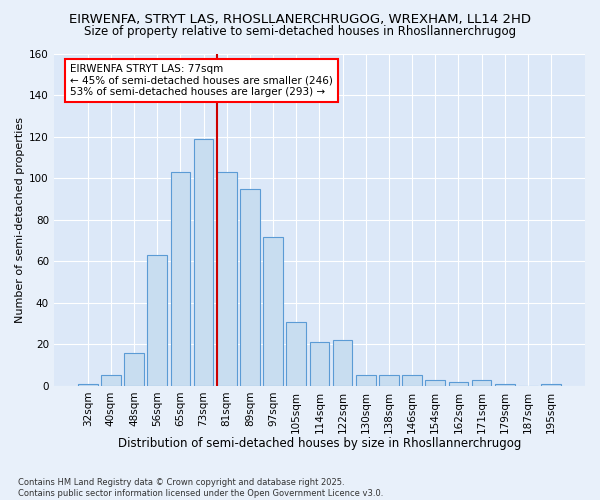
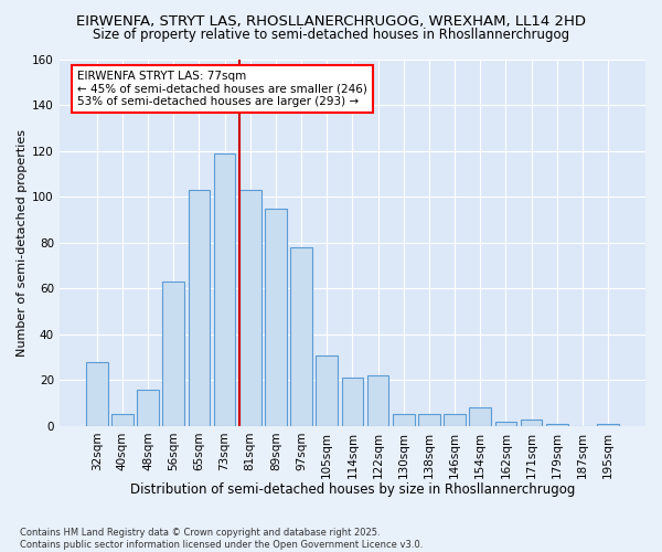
32sqm: 1 -> 28
97sqm: 72 -> 78
154sqm: 3 -> 8
